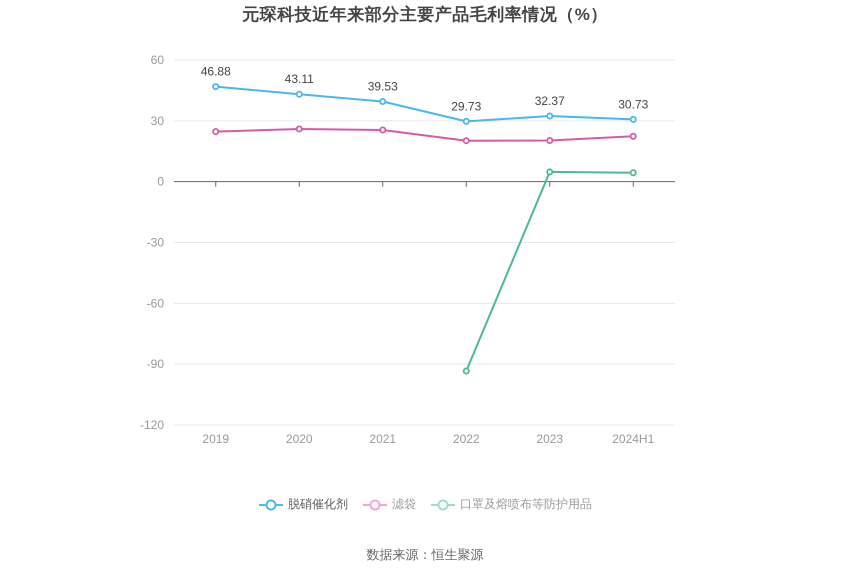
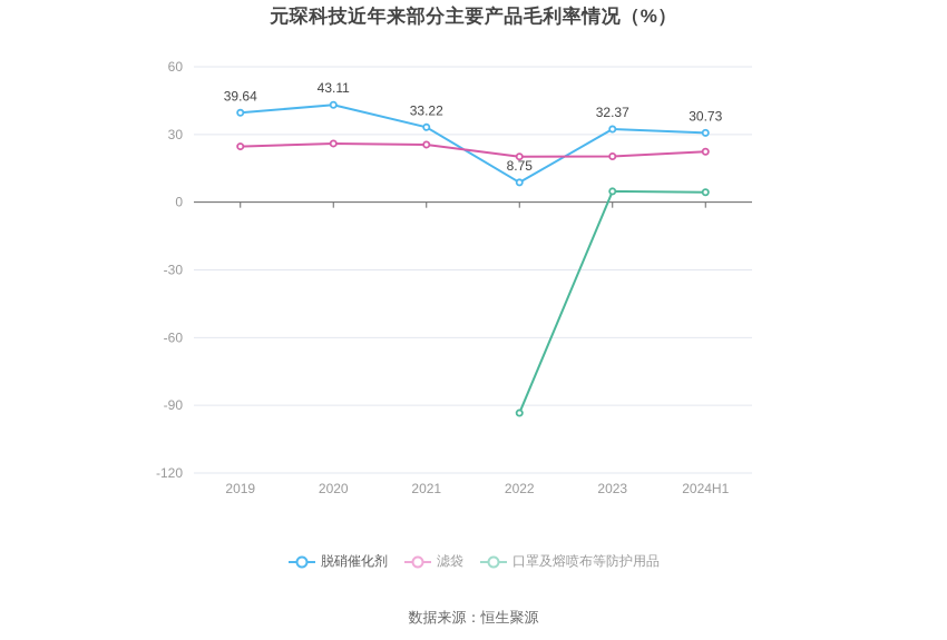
脱硝催化剂/2019: 46.88 -> 39.64
脱硝催化剂/2021: 39.53 -> 33.22
脱硝催化剂/2022: 29.73 -> 8.75
